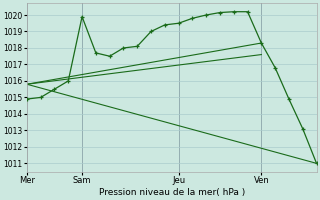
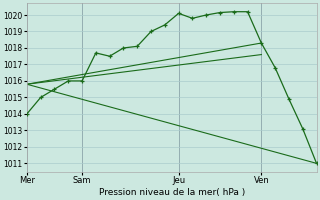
Mer: 1014.9 -> 1014.0
Sam: 1019.9 -> 1016.0
Jeu: 1019.5 -> 1020.1
